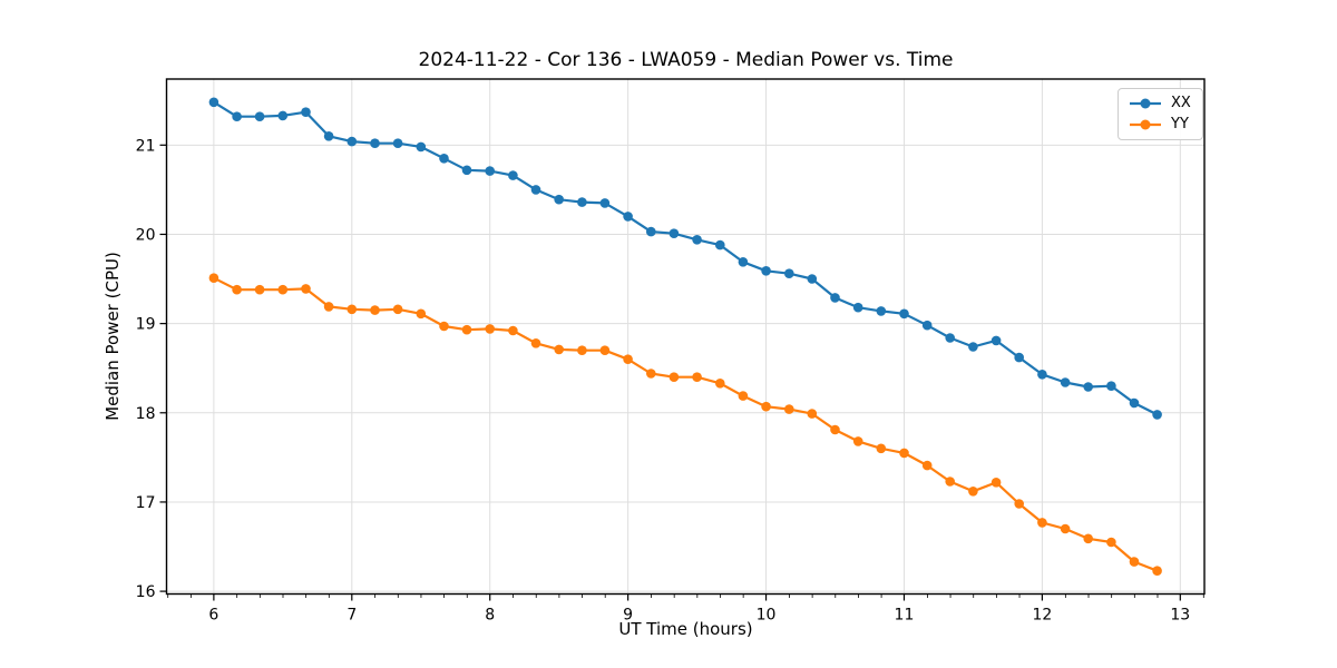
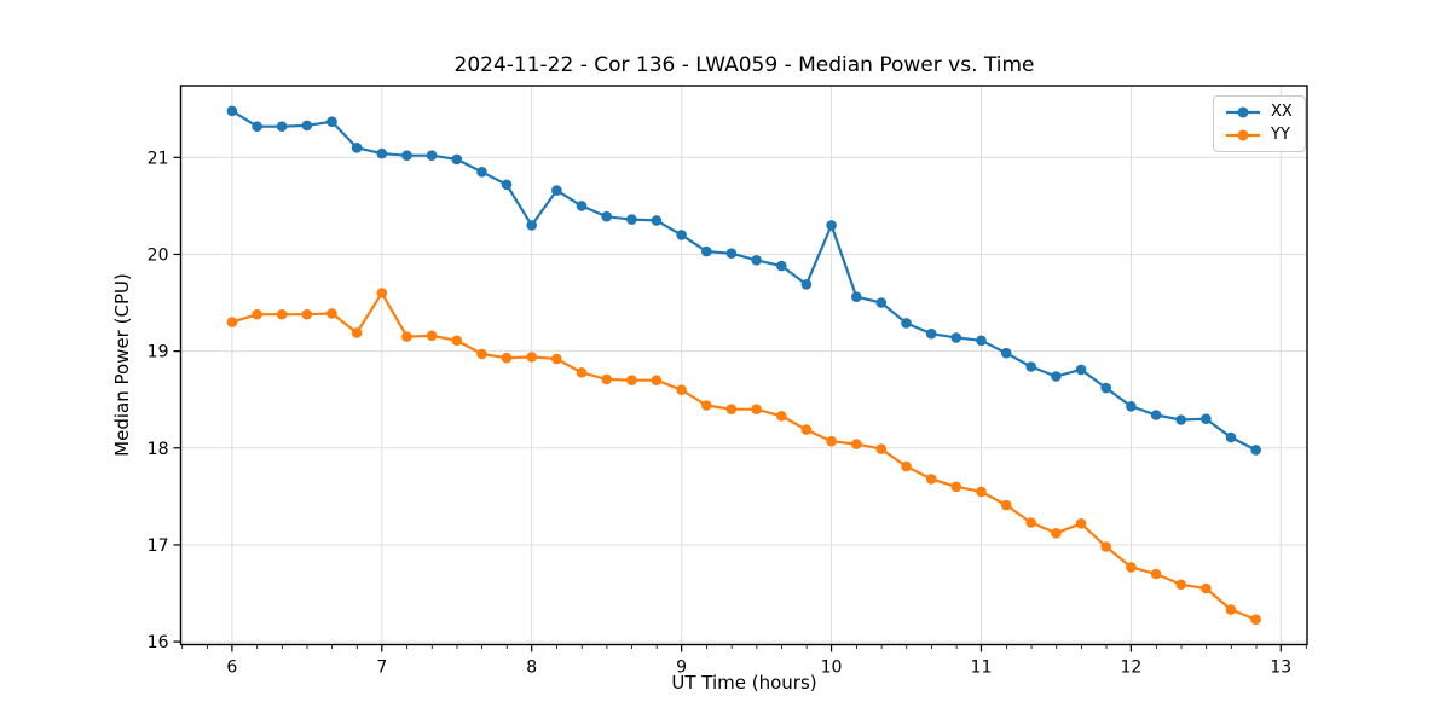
YY/6: 19.5 -> 19.3
YY/7: 19.2 -> 19.6
XX/8: 20.7 -> 20.3
XX/10: 19.6 -> 20.3
